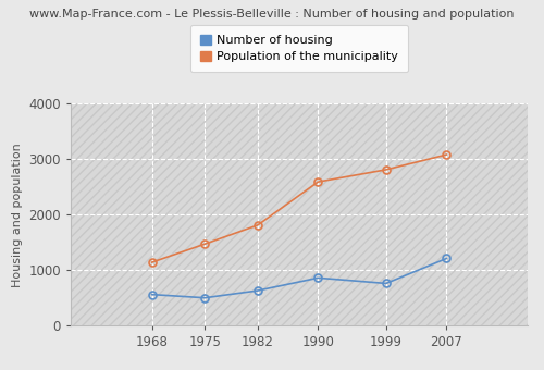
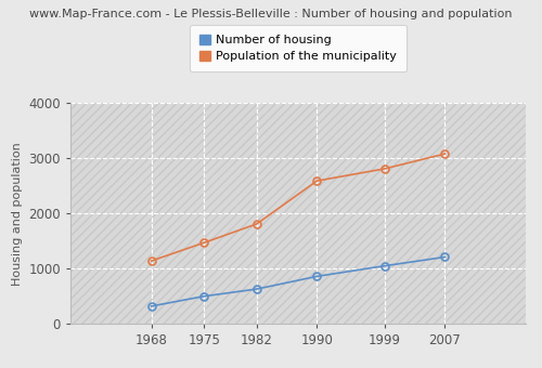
Number of housing/1968: 560 -> 320
Number of housing/1999: 760 -> 1050
